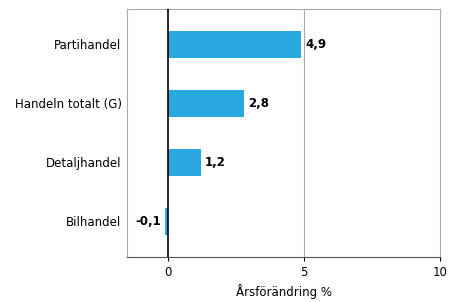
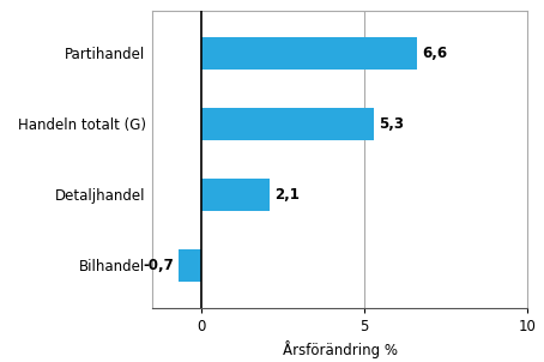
Partihandel: 4,9 -> 6,6
Handeln totalt (G): 2,8 -> 5,3
Detaljhandel: 1,2 -> 2,1
Bilhandel: -0,1 -> -0,7
